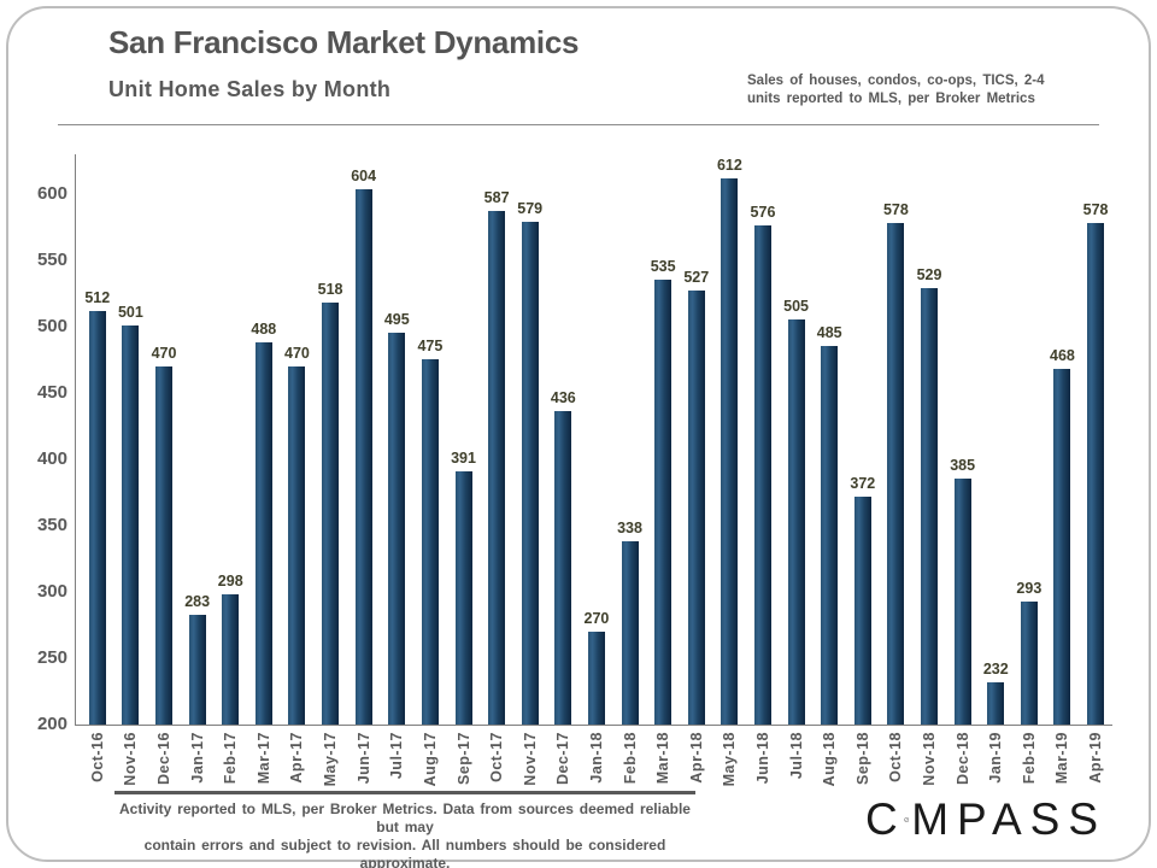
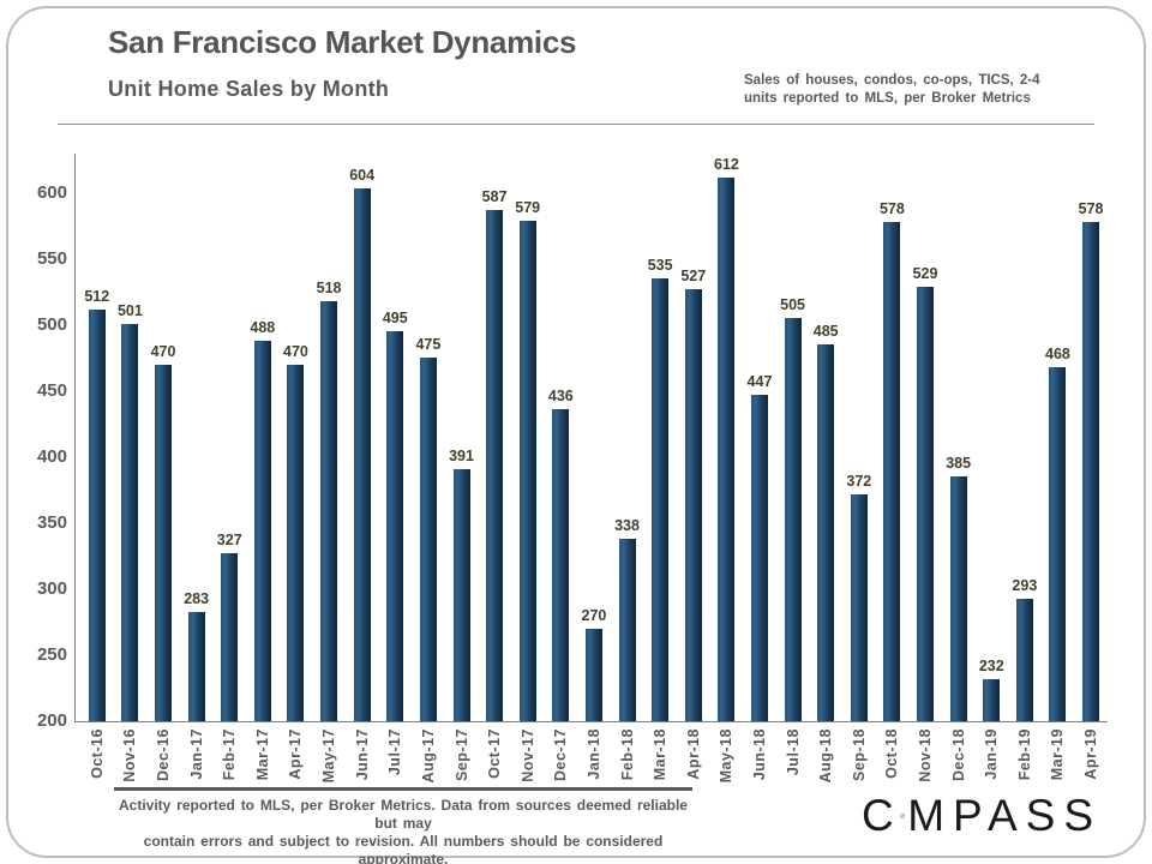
Feb-17: 298 -> 327
Jun-18: 576 -> 447
